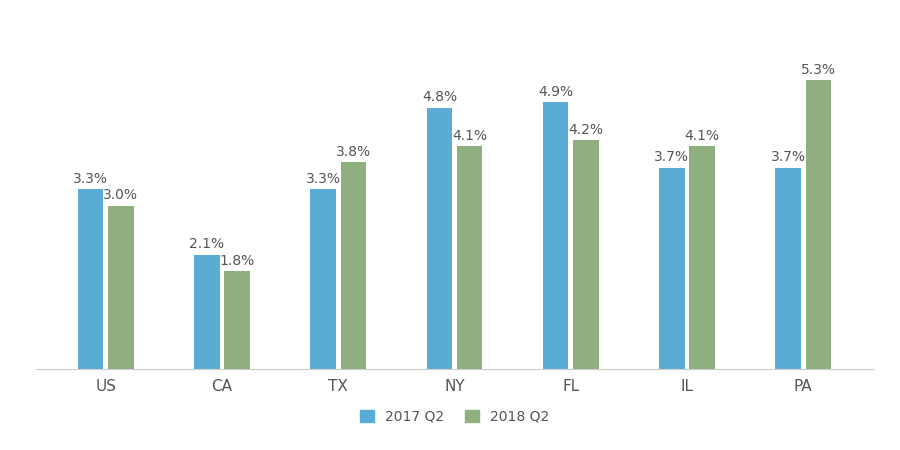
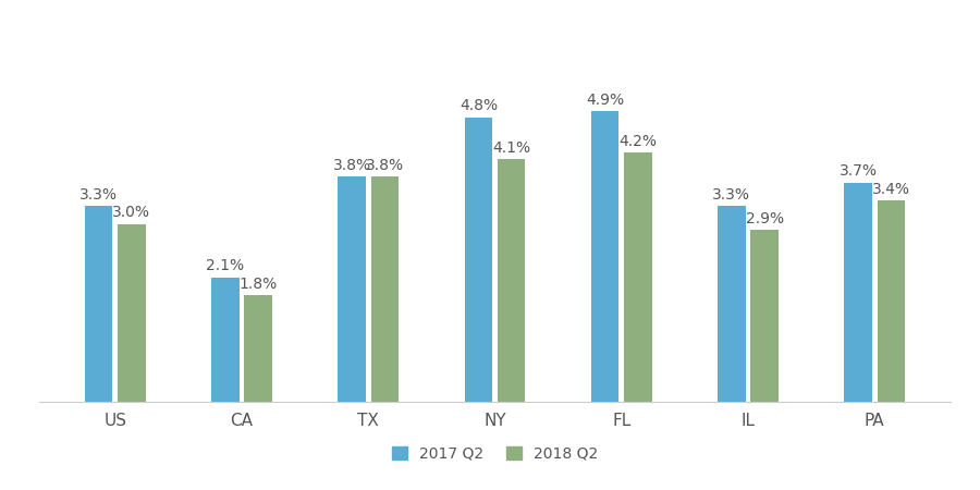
2017 Q2/TX: 3.3% -> 3.8%
2017 Q2/IL: 3.7% -> 3.3%
2018 Q2/IL: 4.1% -> 2.9%
2018 Q2/PA: 5.3% -> 3.4%
